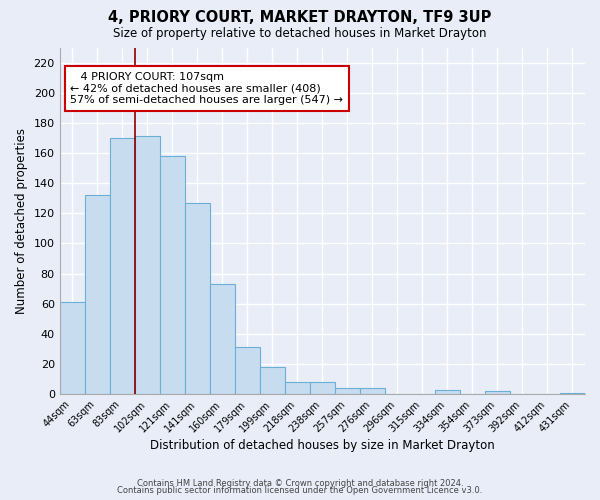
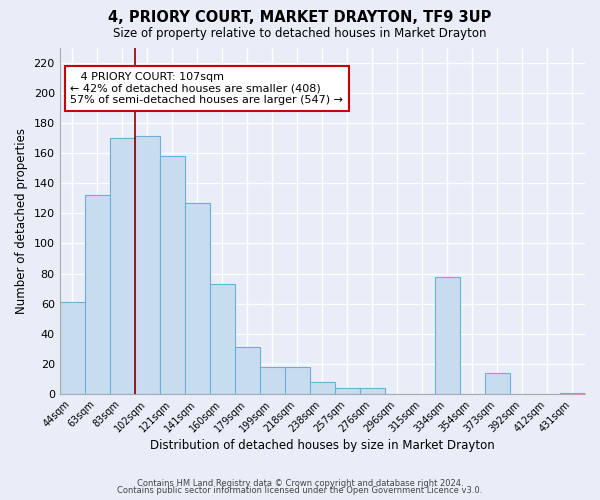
218sqm: 8 -> 18
334sqm: 3 -> 78
373sqm: 2 -> 14
